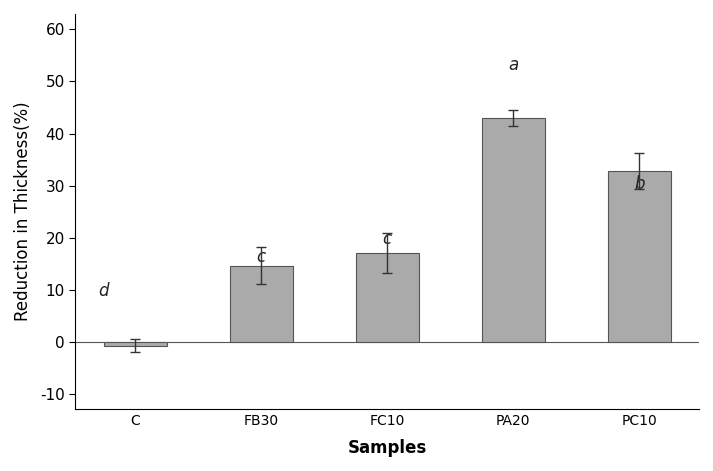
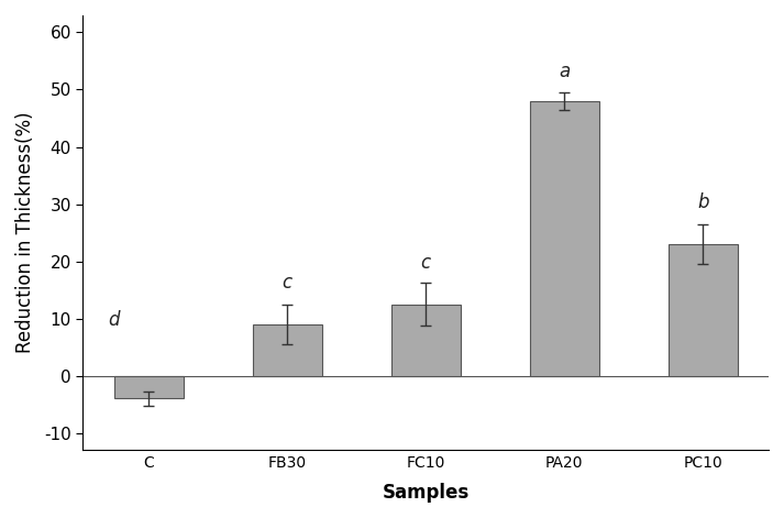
C: -0.8 -> -4.0
FB30: 14.6 -> 9.0
FC10: 17.0 -> 12.5
PA20: 43.0 -> 48.0
PC10: 32.8 -> 23.0
